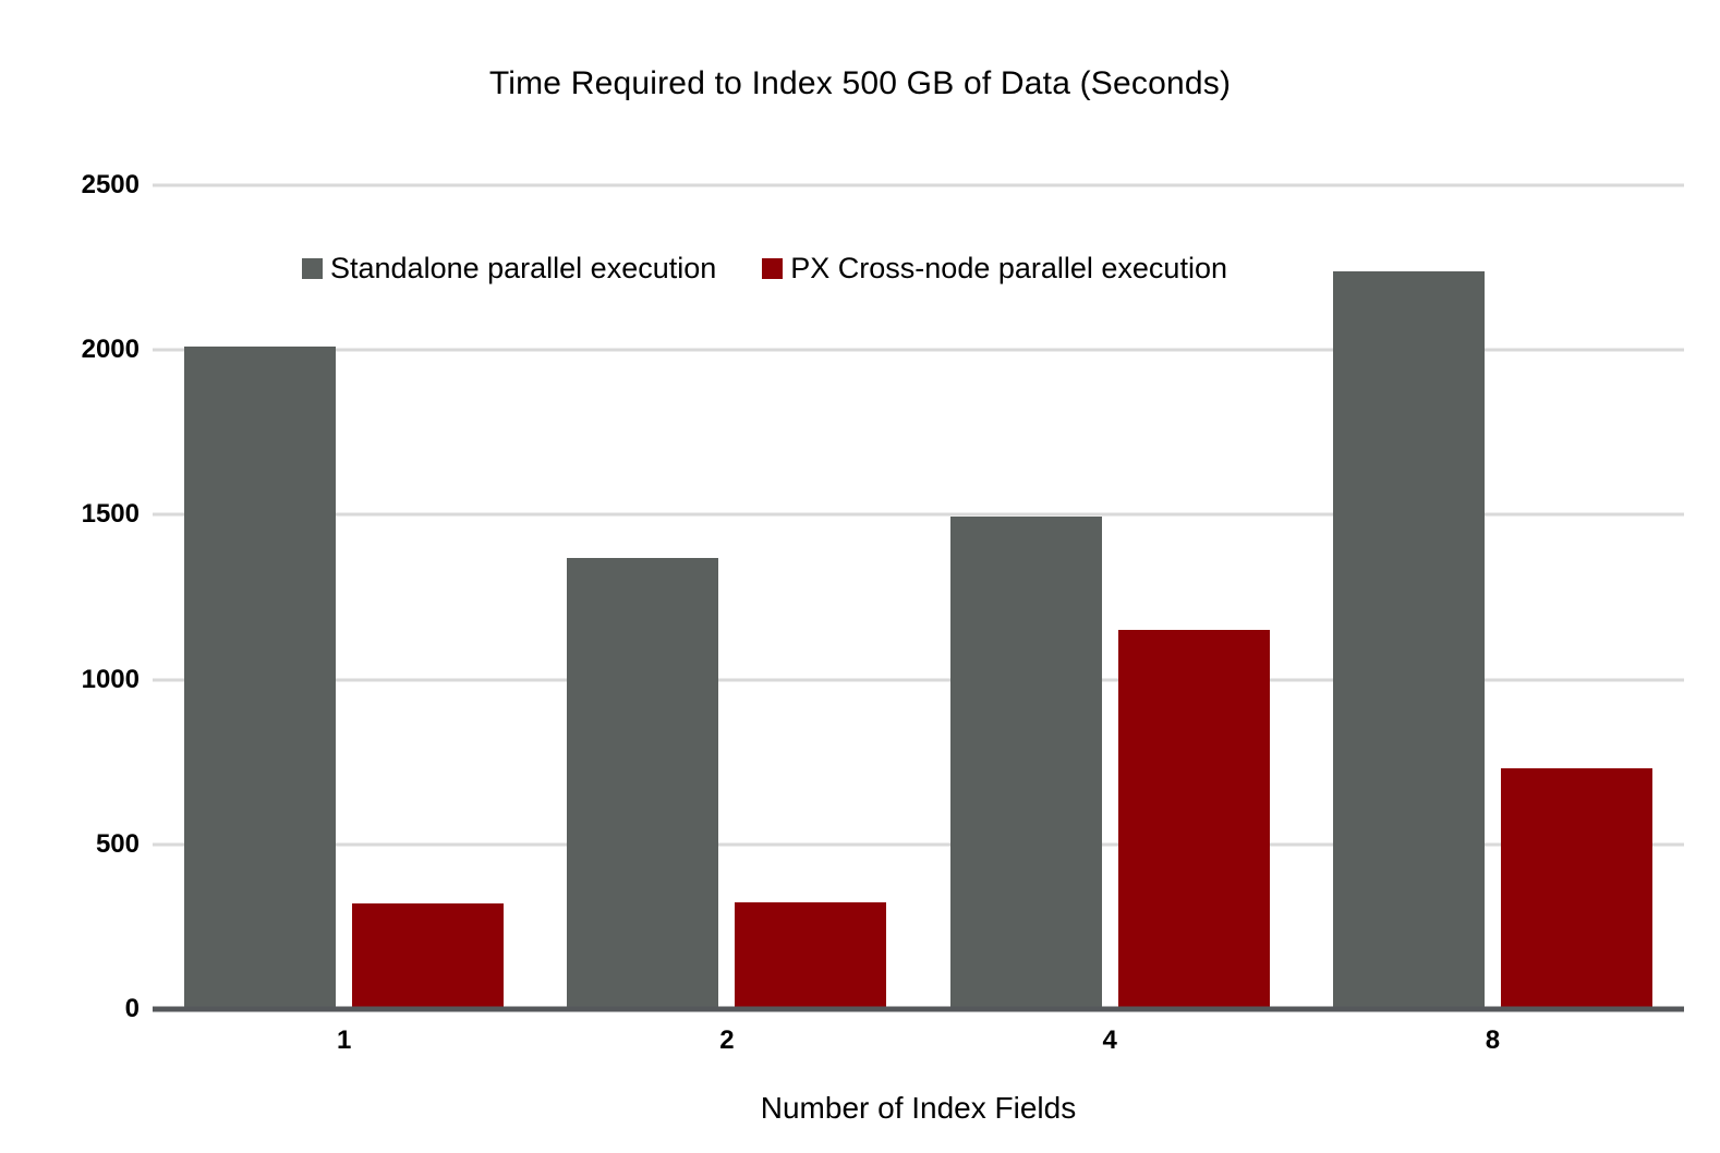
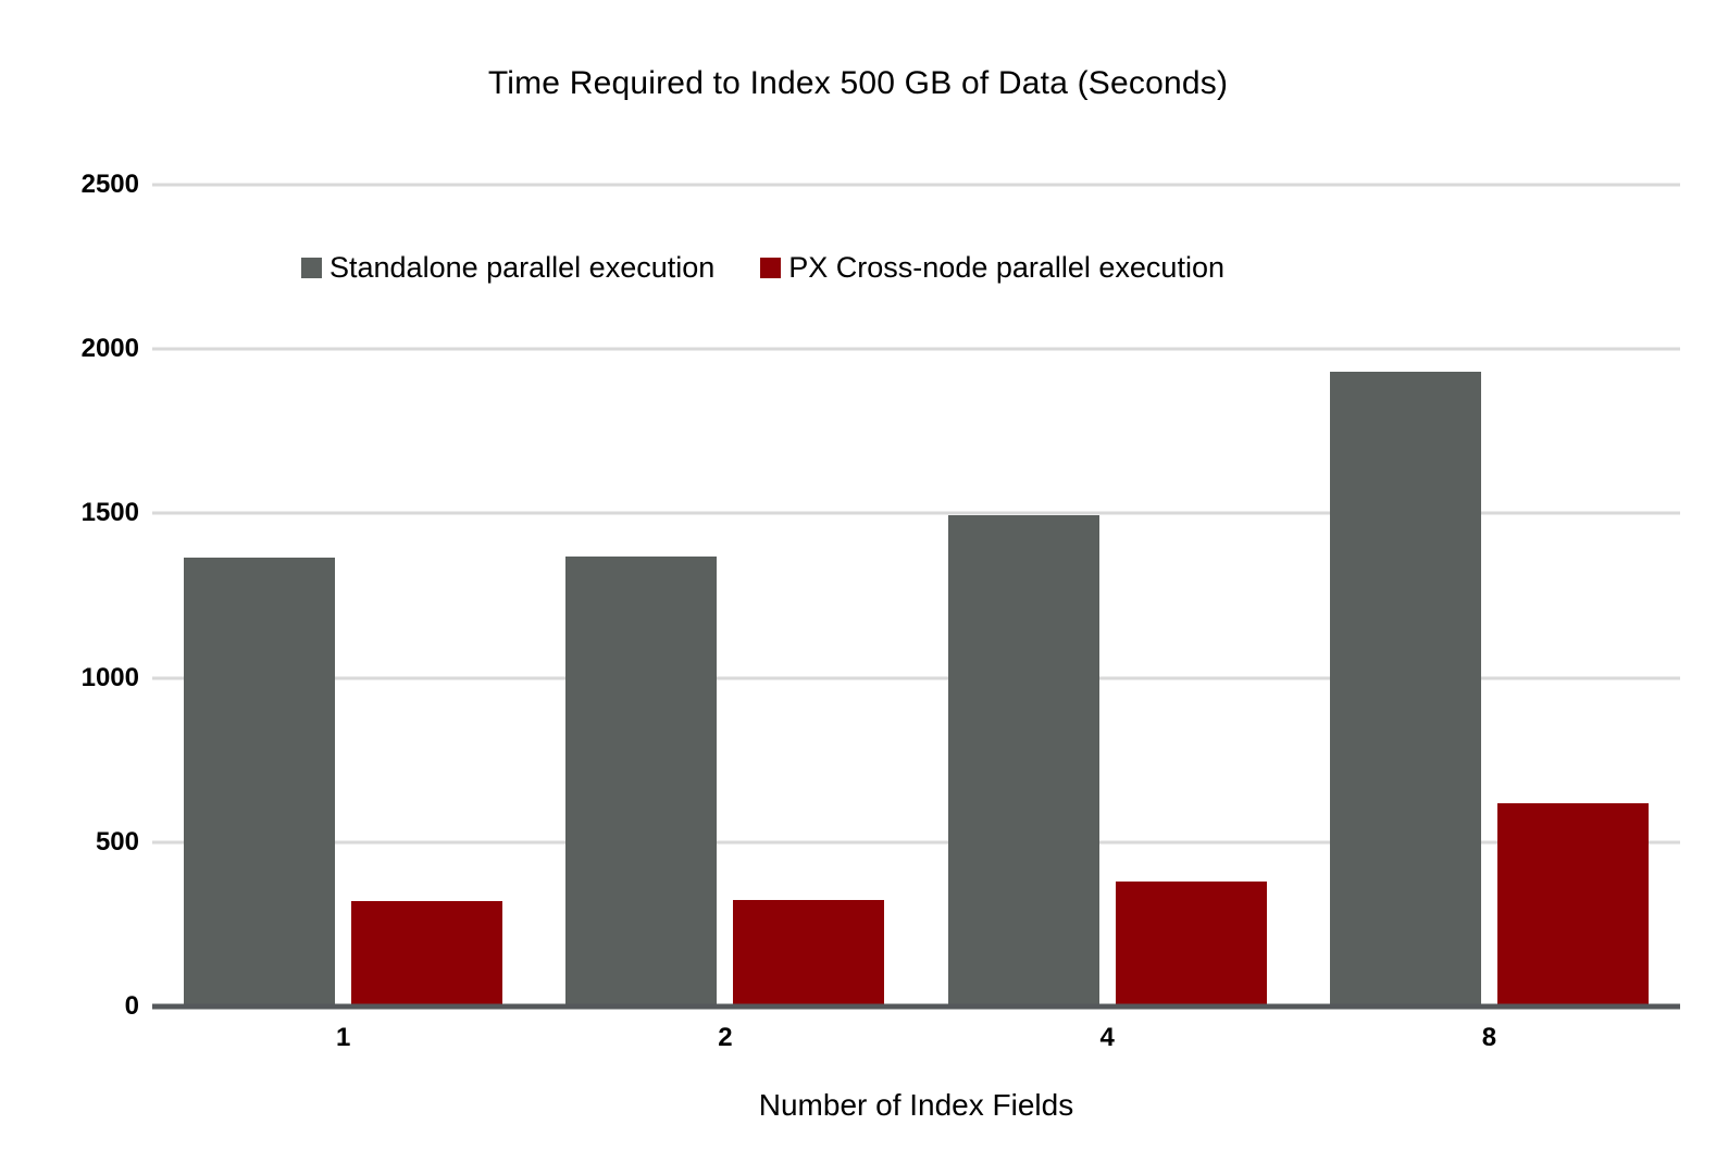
Standalone parallel execution/1: 2010 -> 1360
PX Cross-node parallel execution/4: 1150 -> 380
Standalone parallel execution/8: 2240 -> 1930
PX Cross-node parallel execution/8: 730 -> 620
